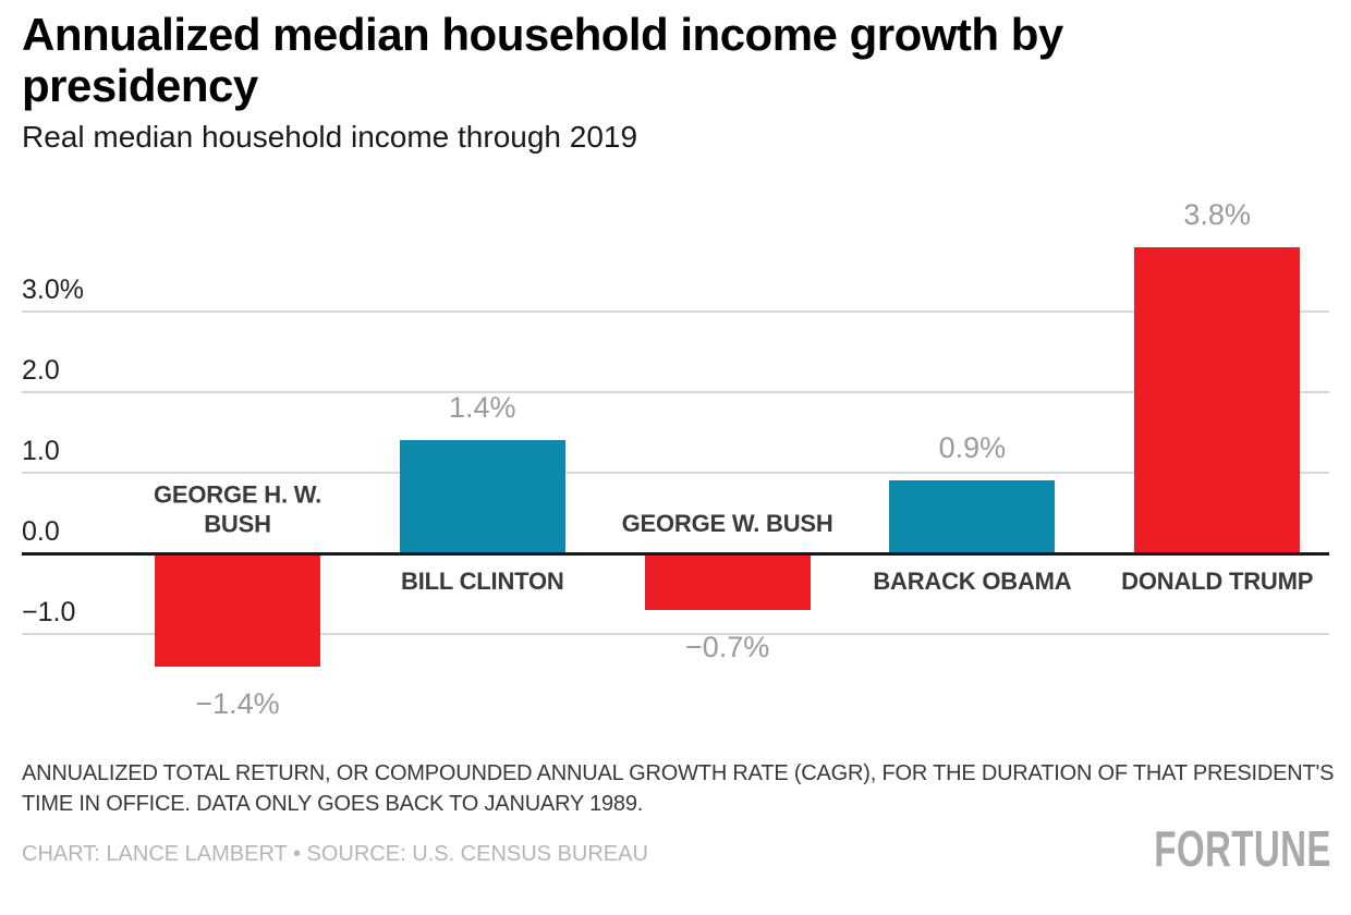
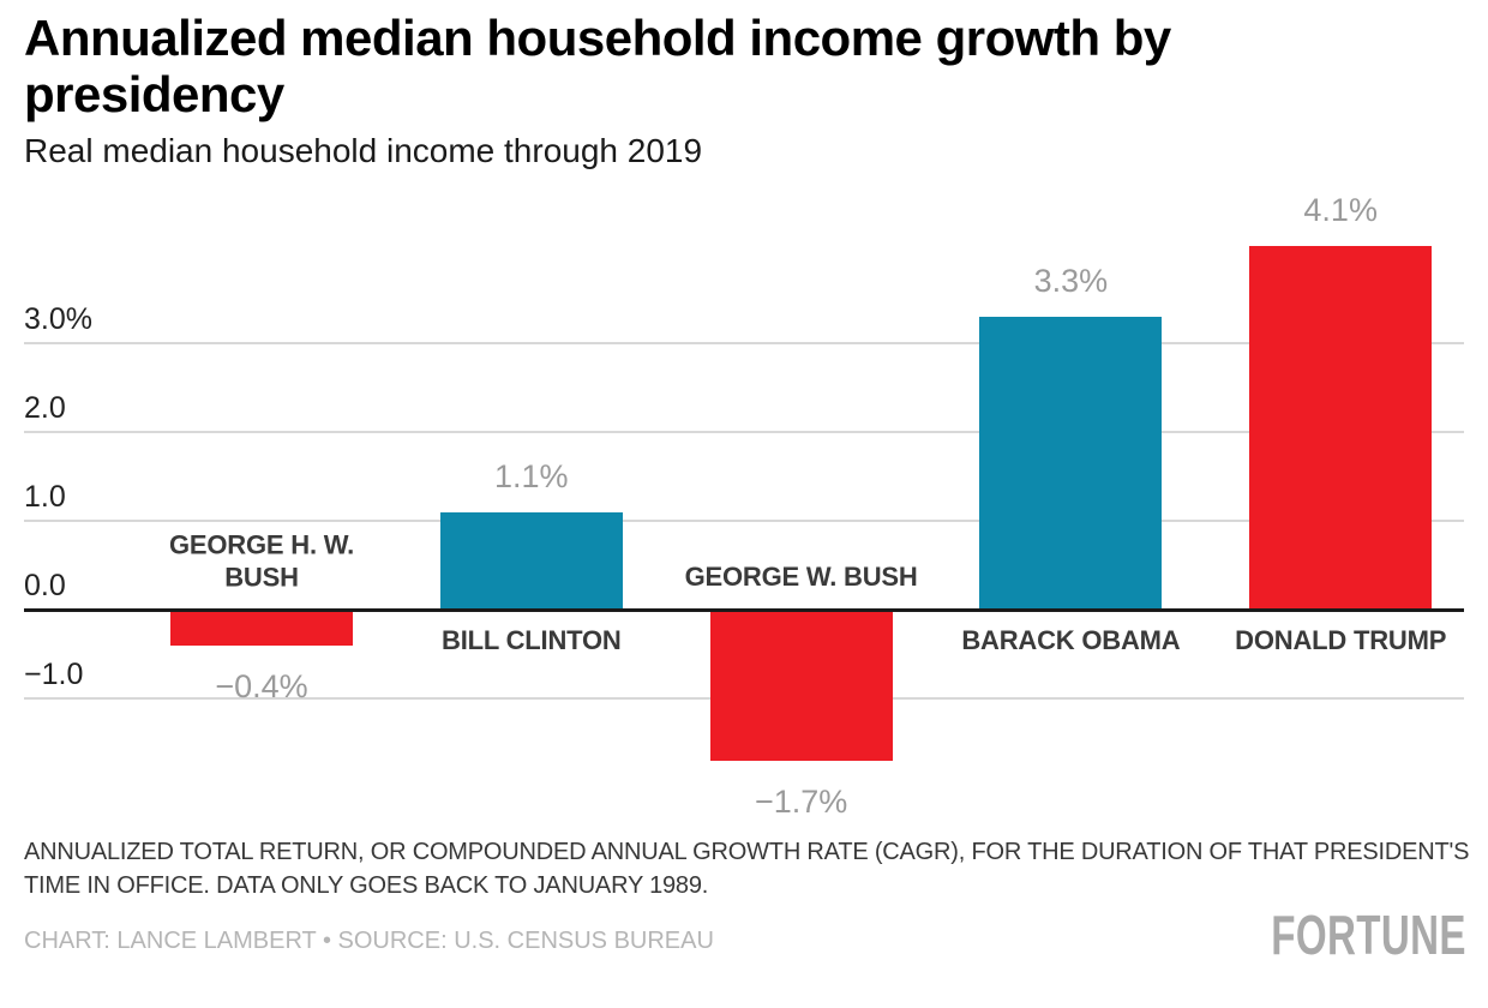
GEORGE H. W. BUSH: −1.4% -> −0.4%
BILL CLINTON: 1.4% -> 1.1%
GEORGE W. BUSH: −0.7% -> −1.7%
BARACK OBAMA: 0.9% -> 3.3%
DONALD TRUMP: 3.8% -> 4.1%
